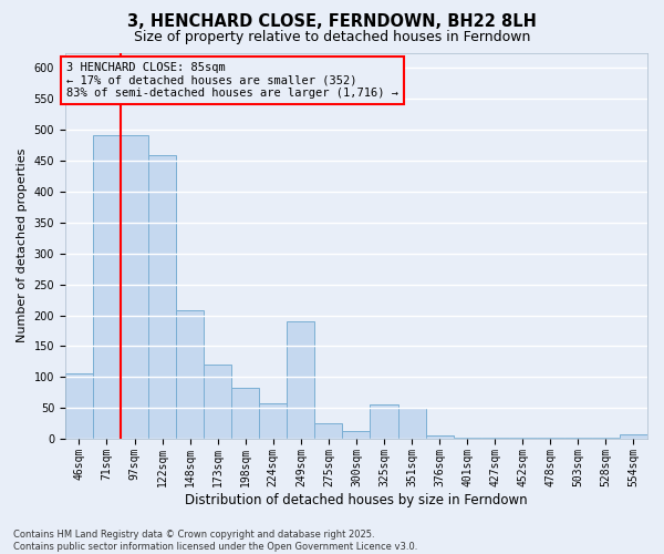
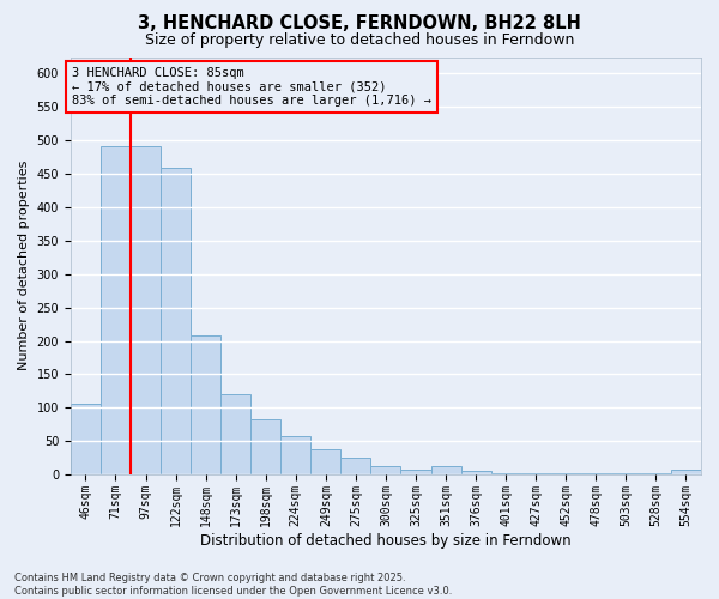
249sqm: 190 -> 38
325sqm: 56 -> 8
351sqm: 50 -> 13
